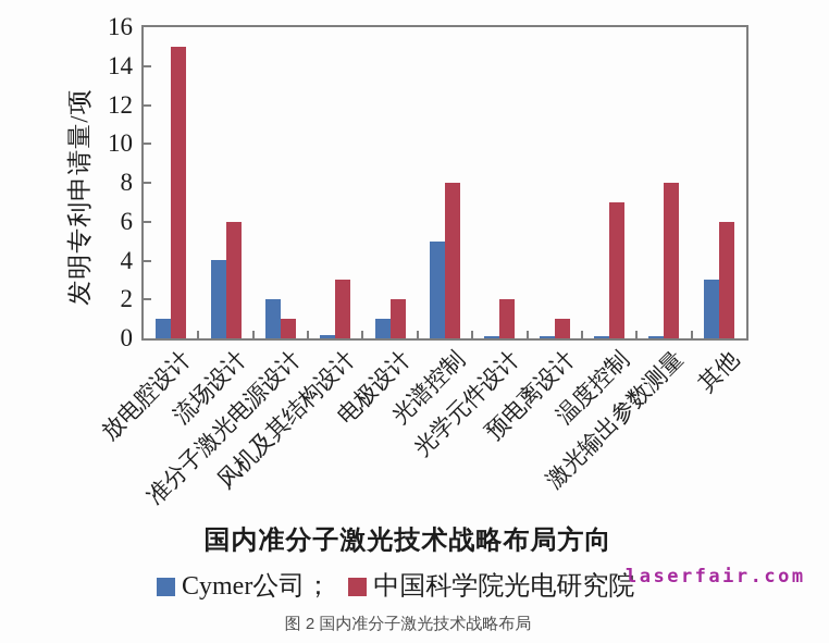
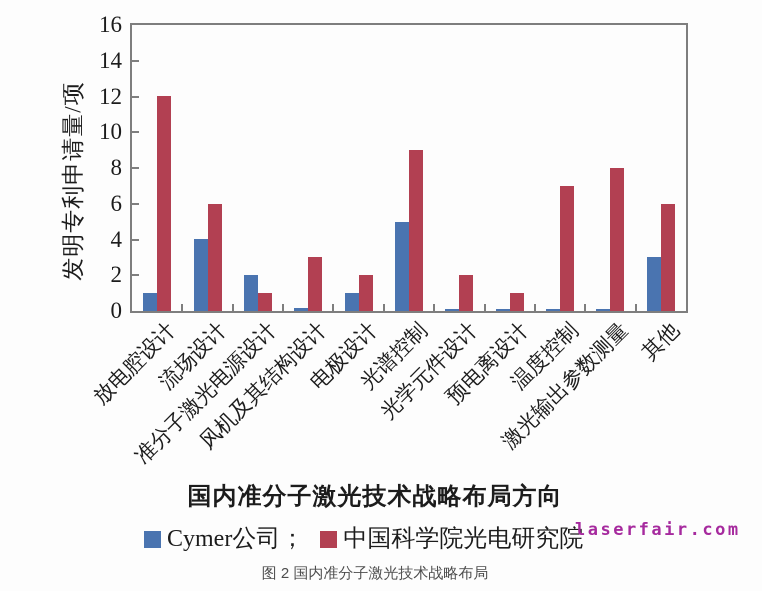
中国科学院光电研究院/放电腔设计: 15 -> 12
中国科学院光电研究院/光谱控制: 8 -> 9
